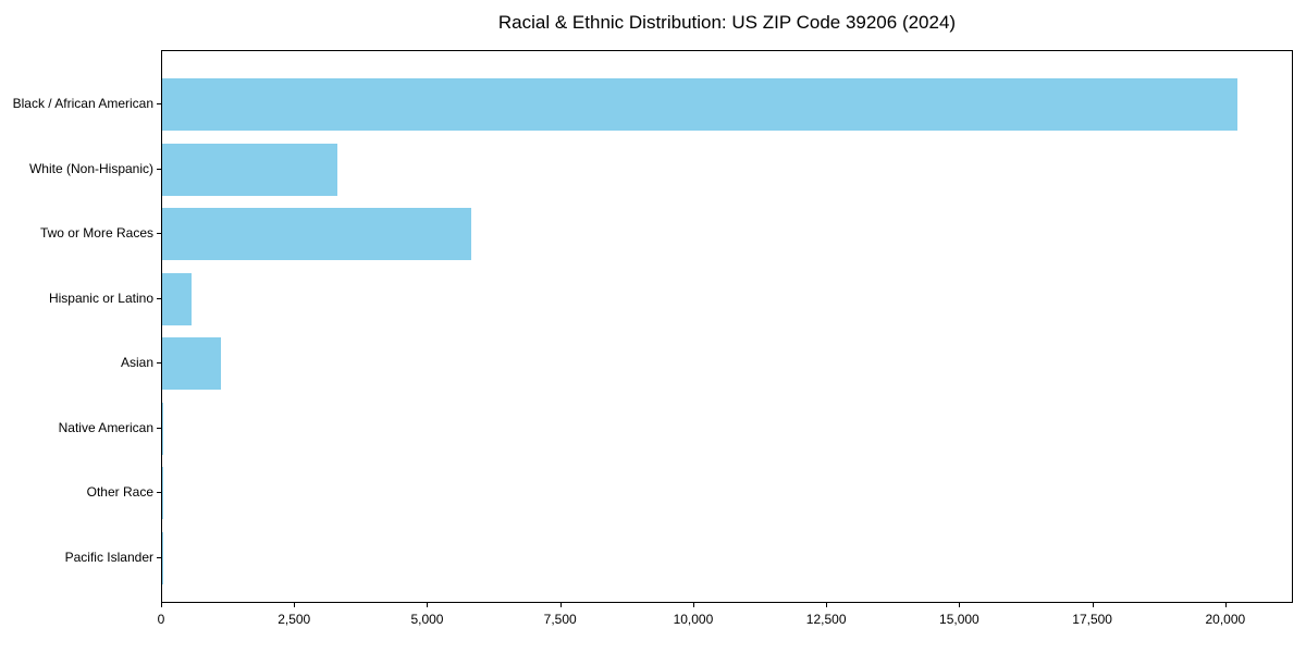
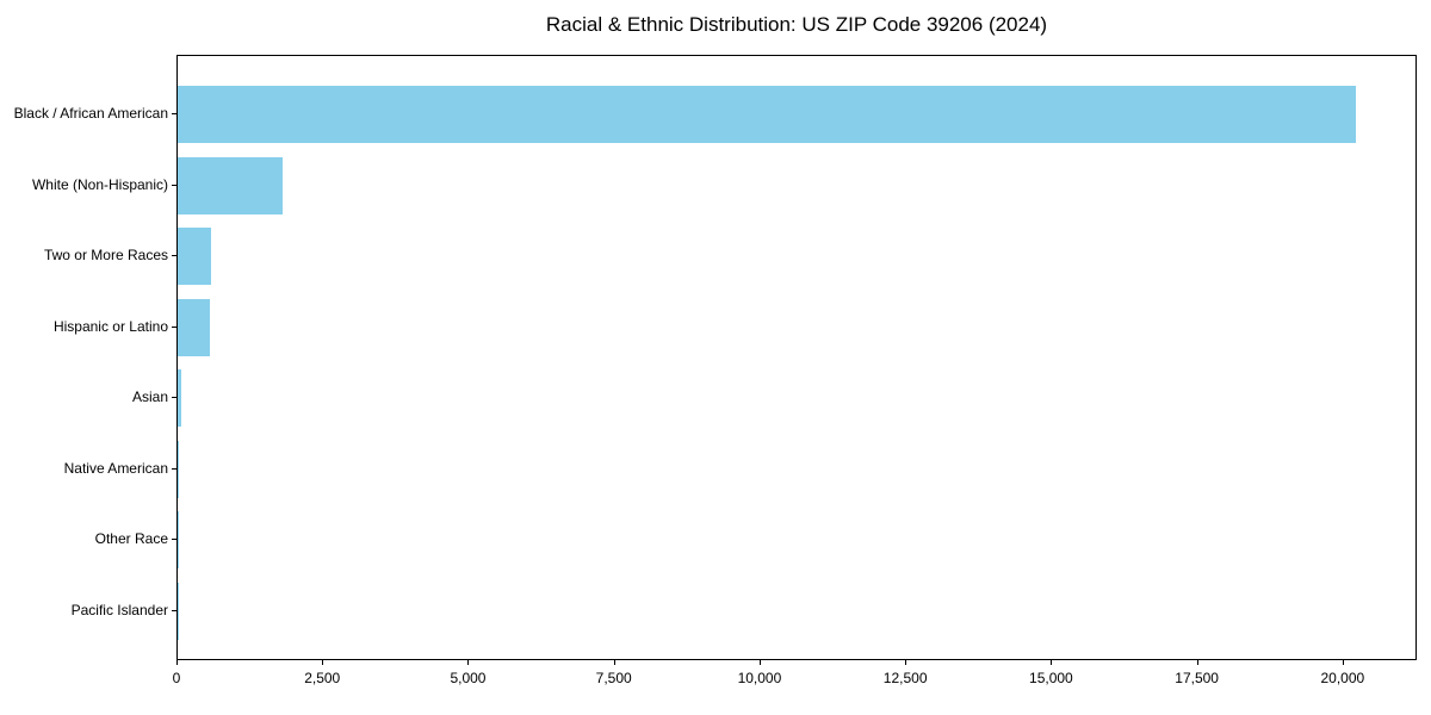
White (Non-Hispanic): 3300 -> 1800
Two or More Races: 5800 -> 600
Asian: 1100 -> 100
